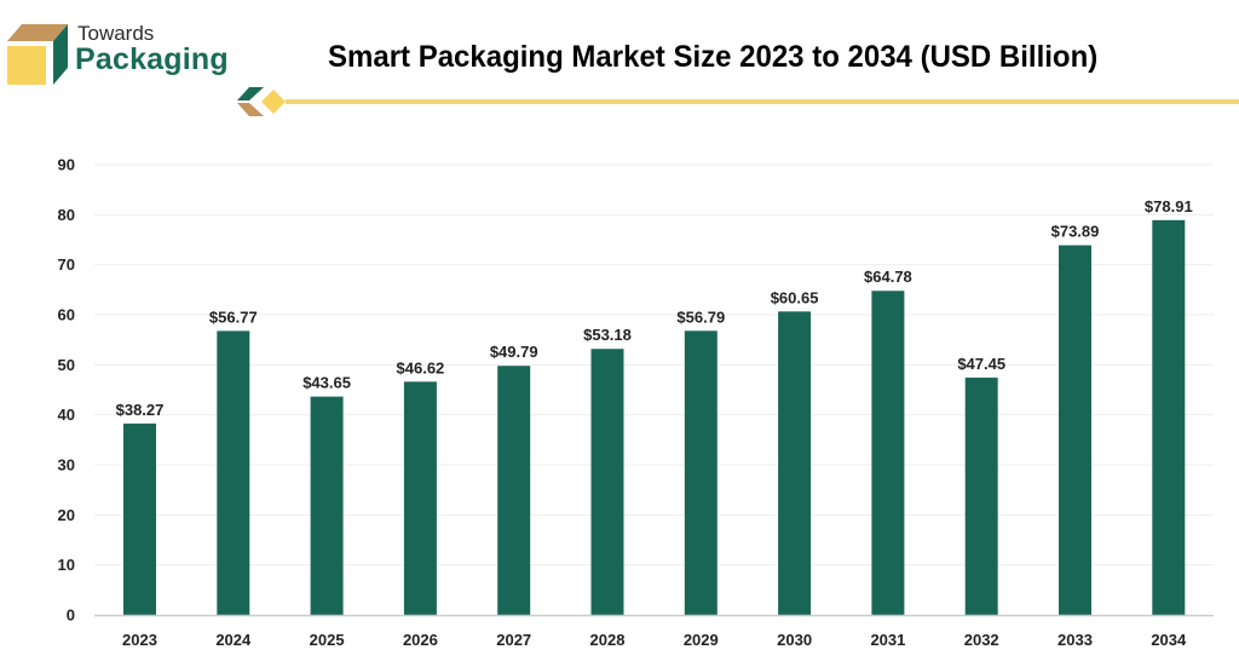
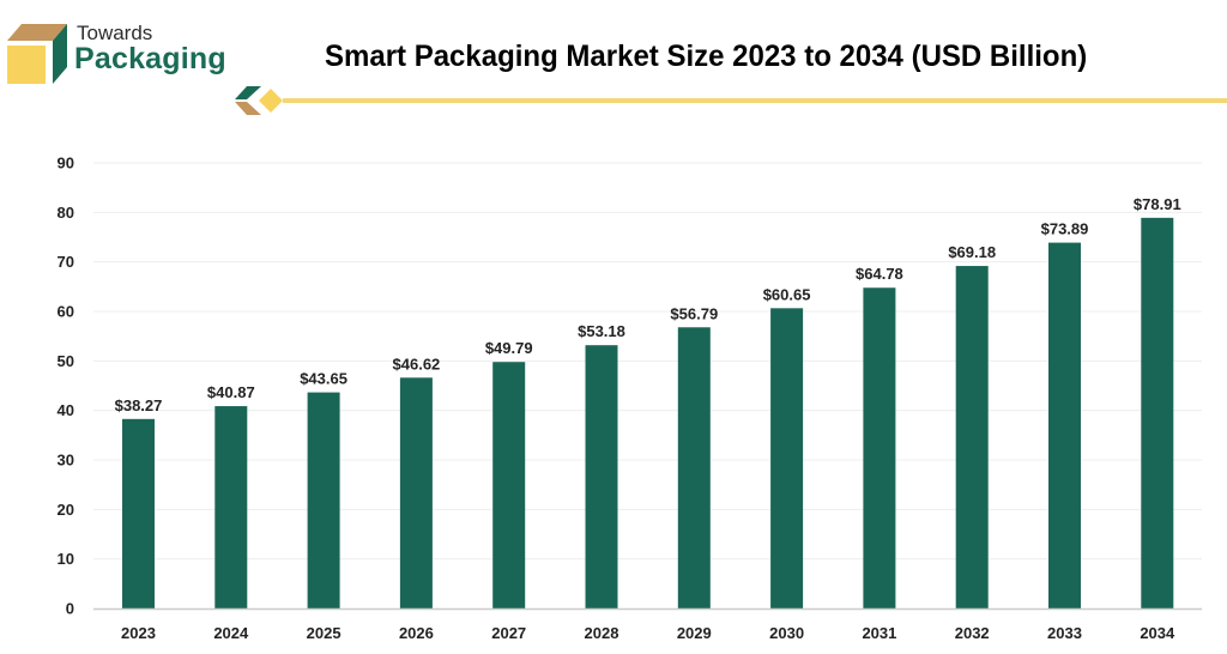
2024: $56.77 -> $40.87
2032: $47.45 -> $69.18
